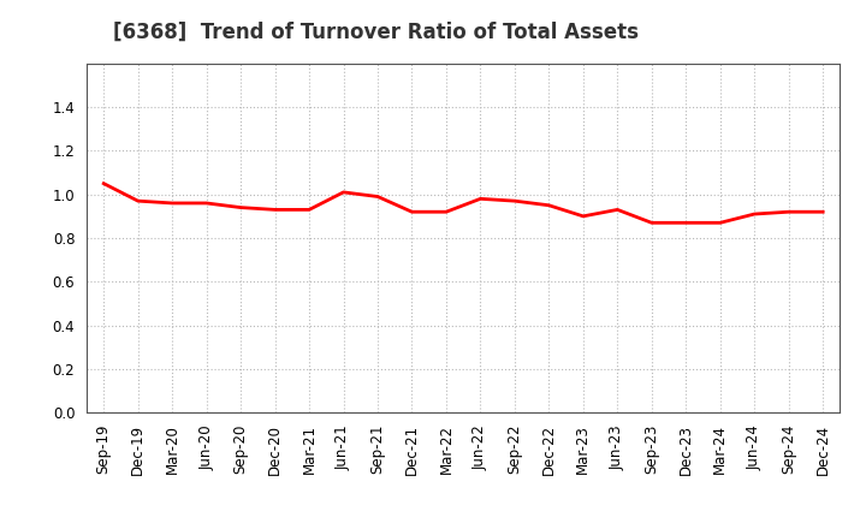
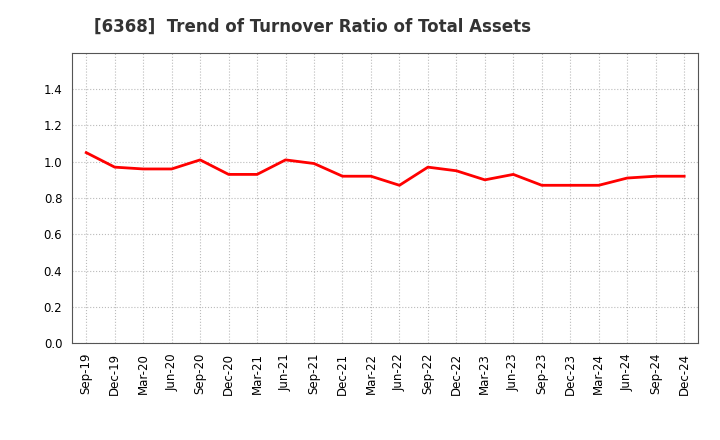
Sep-20: 0.94 -> 1.01
Jun-22: 0.98 -> 0.87
